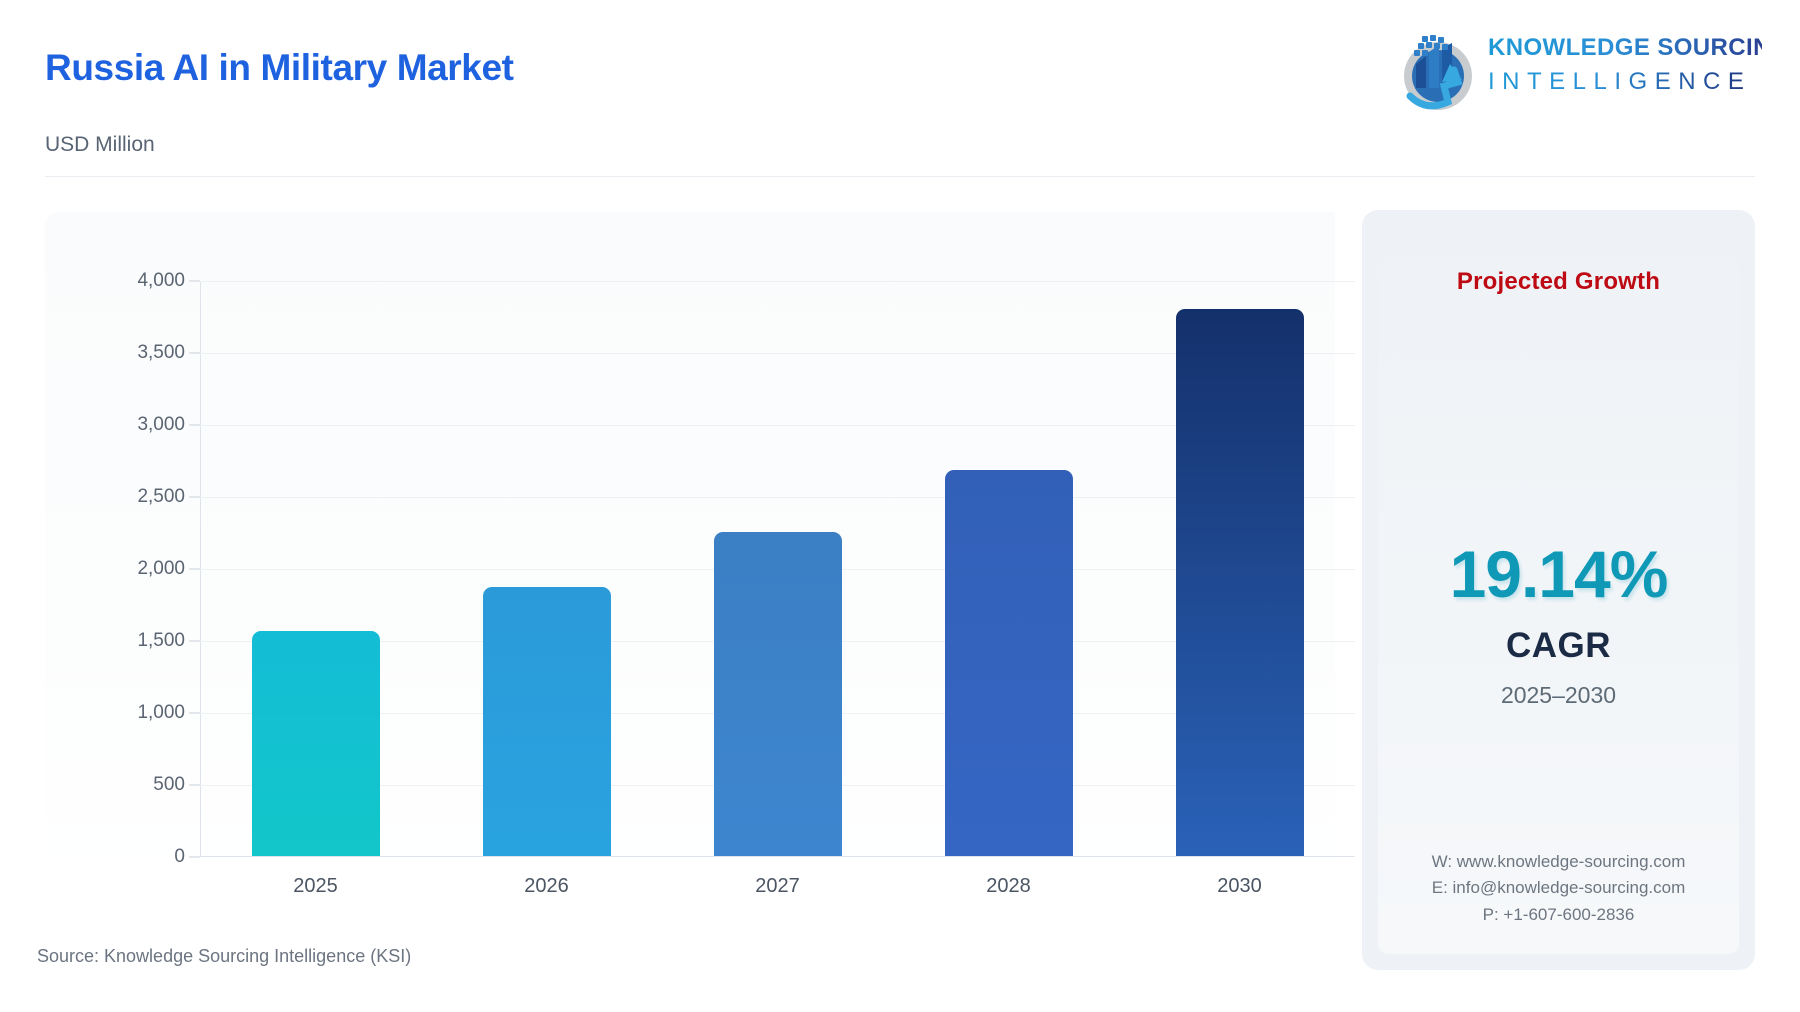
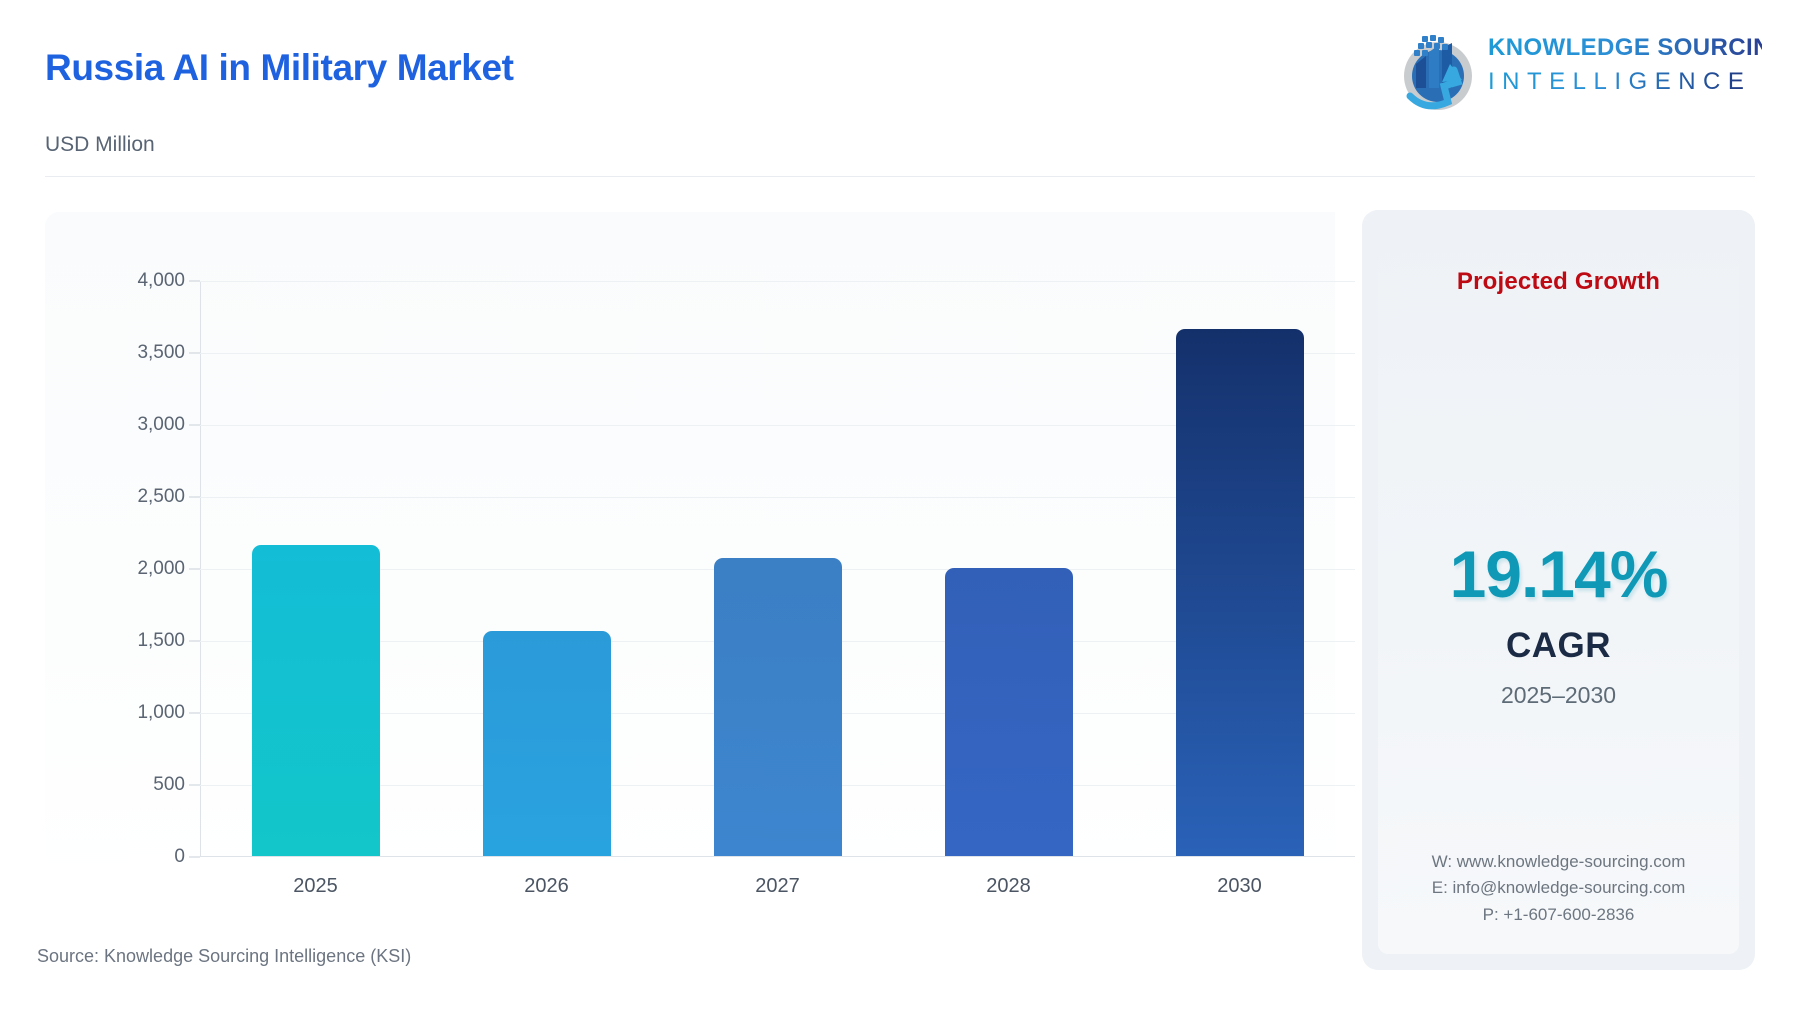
2025: 1560 -> 2160
2026: 1870 -> 1560
2027: 2250 -> 2070
2028: 2680 -> 2000
2030: 3800 -> 3660
